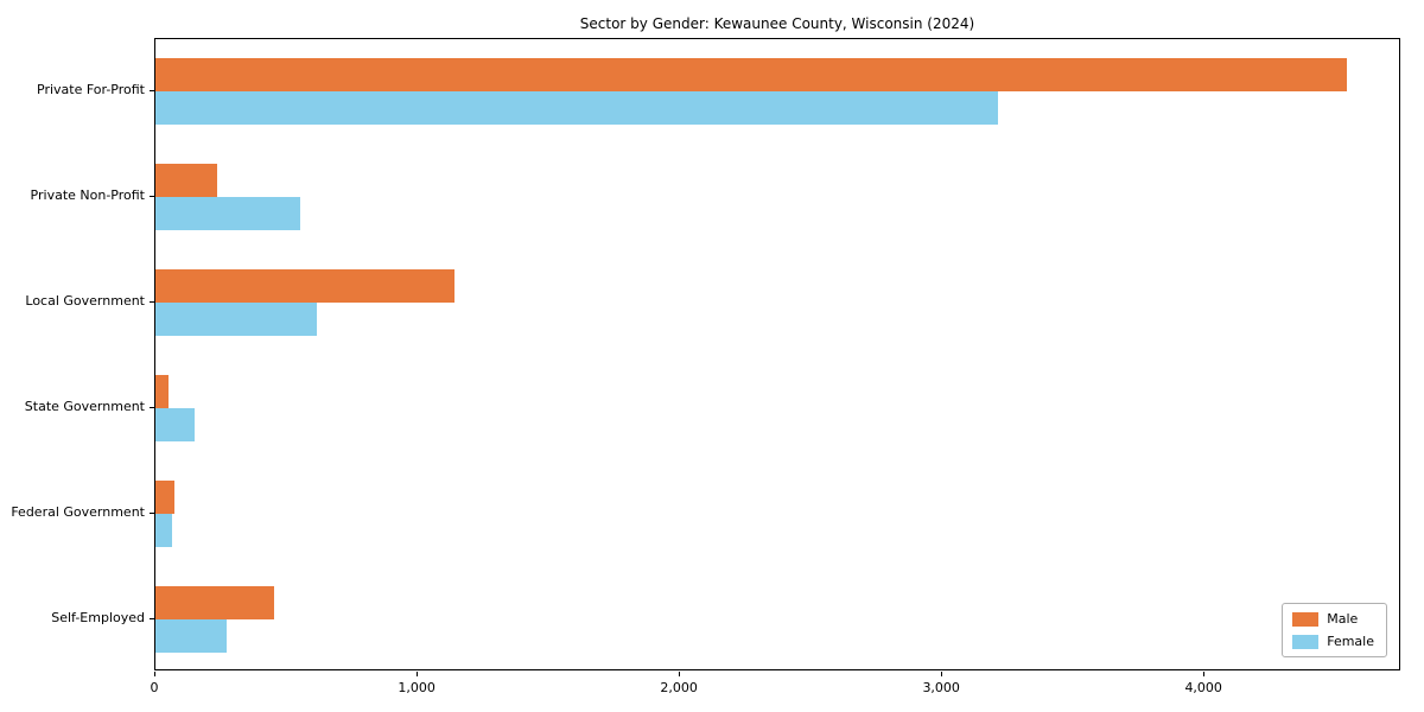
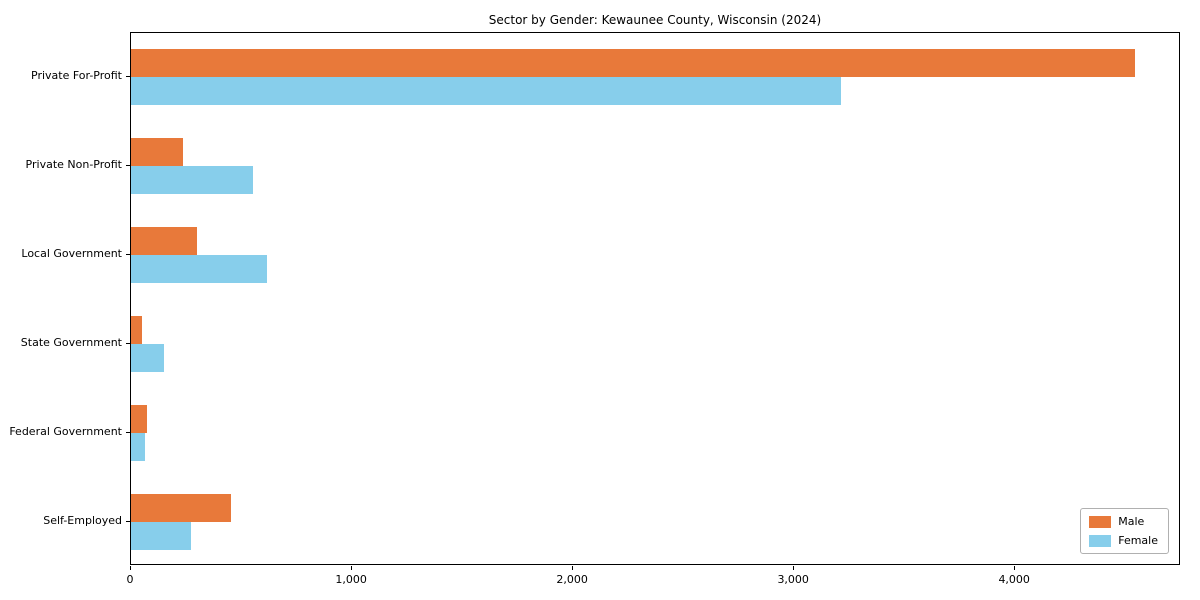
Male/Local Government: 1140 -> 300
